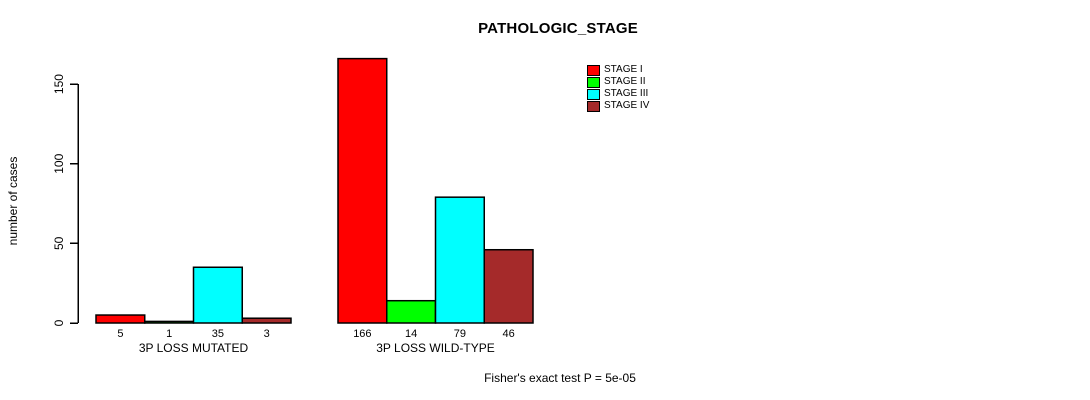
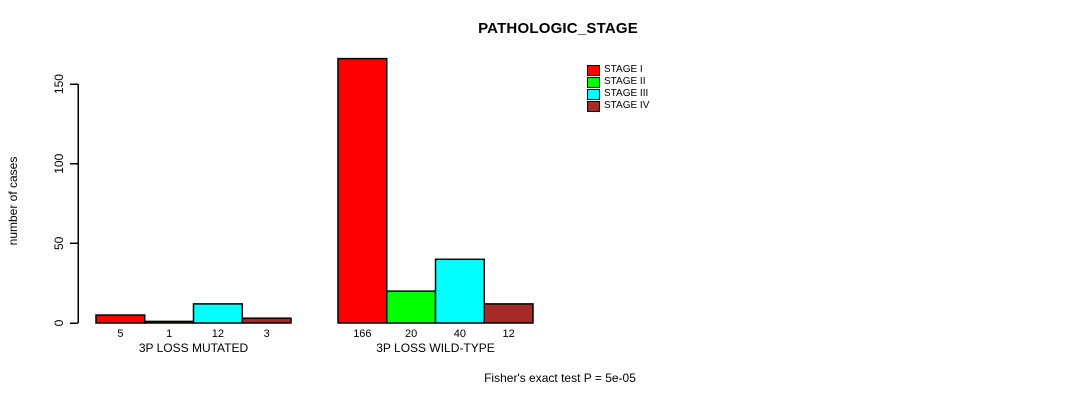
STAGE III/3P LOSS MUTATED: 35 -> 12
STAGE II/3P LOSS WILD-TYPE: 14 -> 20
STAGE III/3P LOSS WILD-TYPE: 79 -> 40
STAGE IV/3P LOSS WILD-TYPE: 46 -> 12
